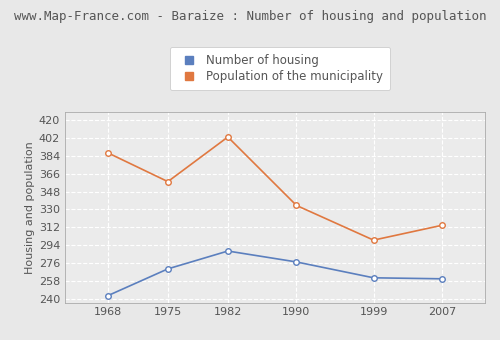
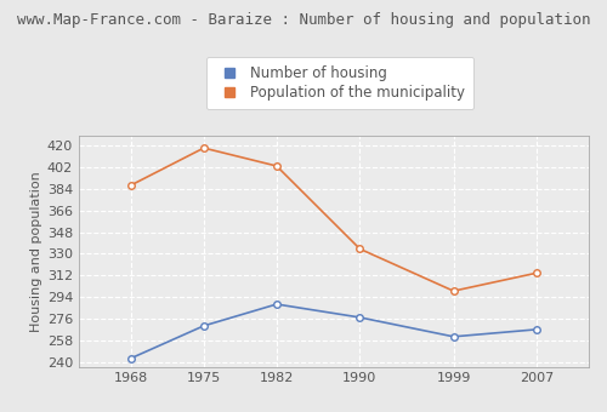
Population of the municipality/1975: 358 -> 418
Number of housing/2007: 260 -> 267
